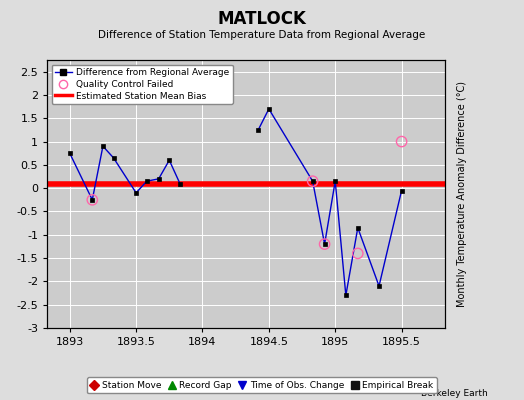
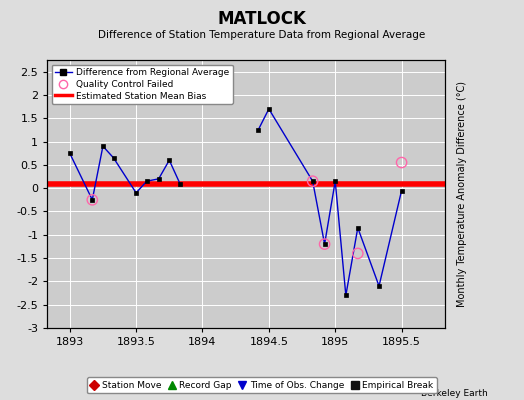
Quality Control Failed/1895.5: 1.00 -> 0.55
